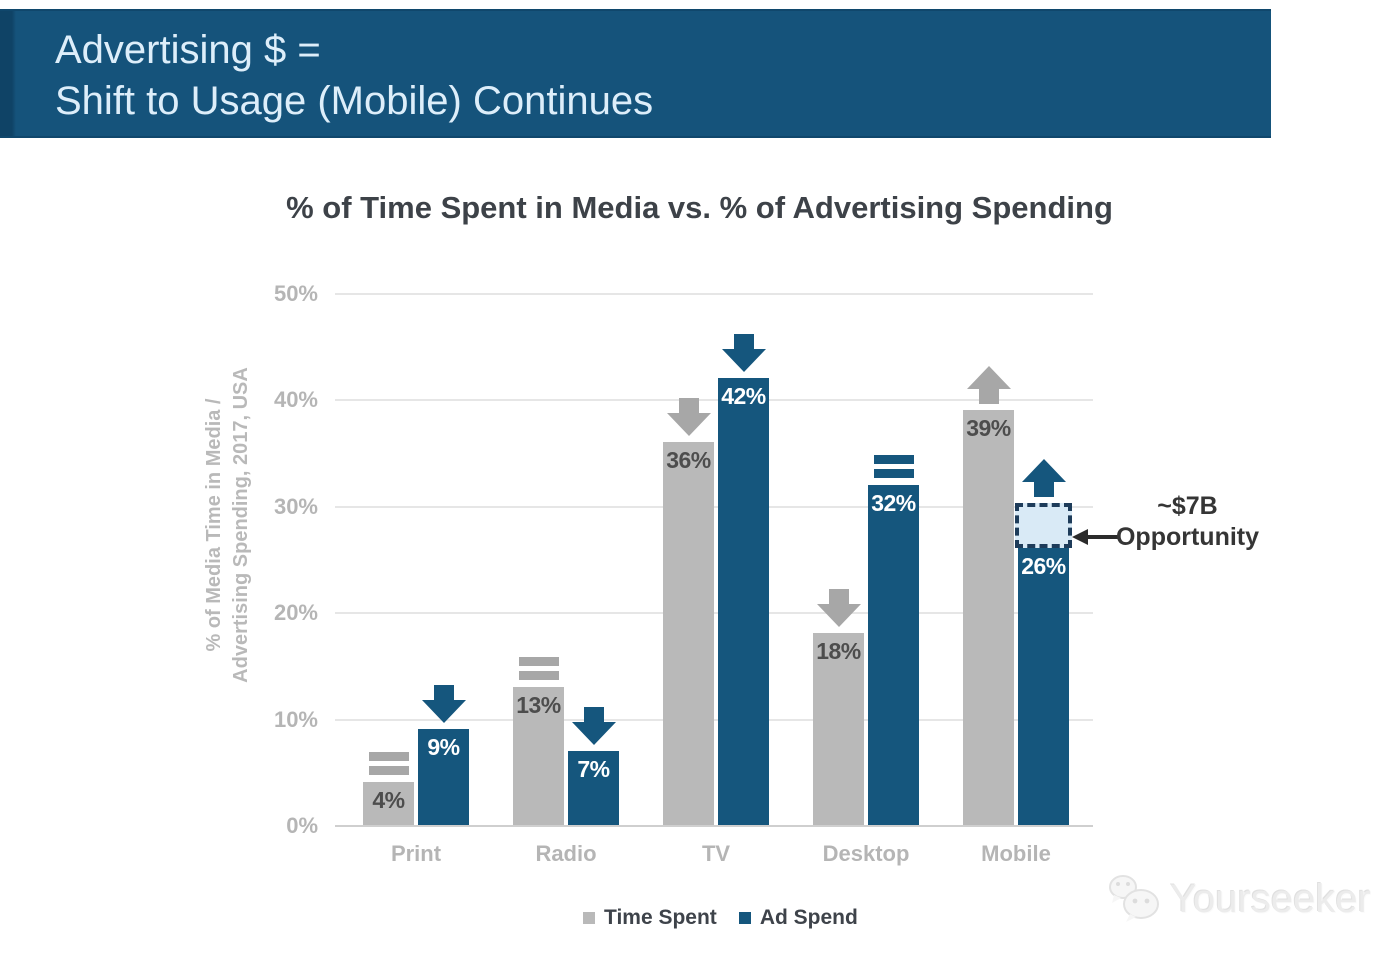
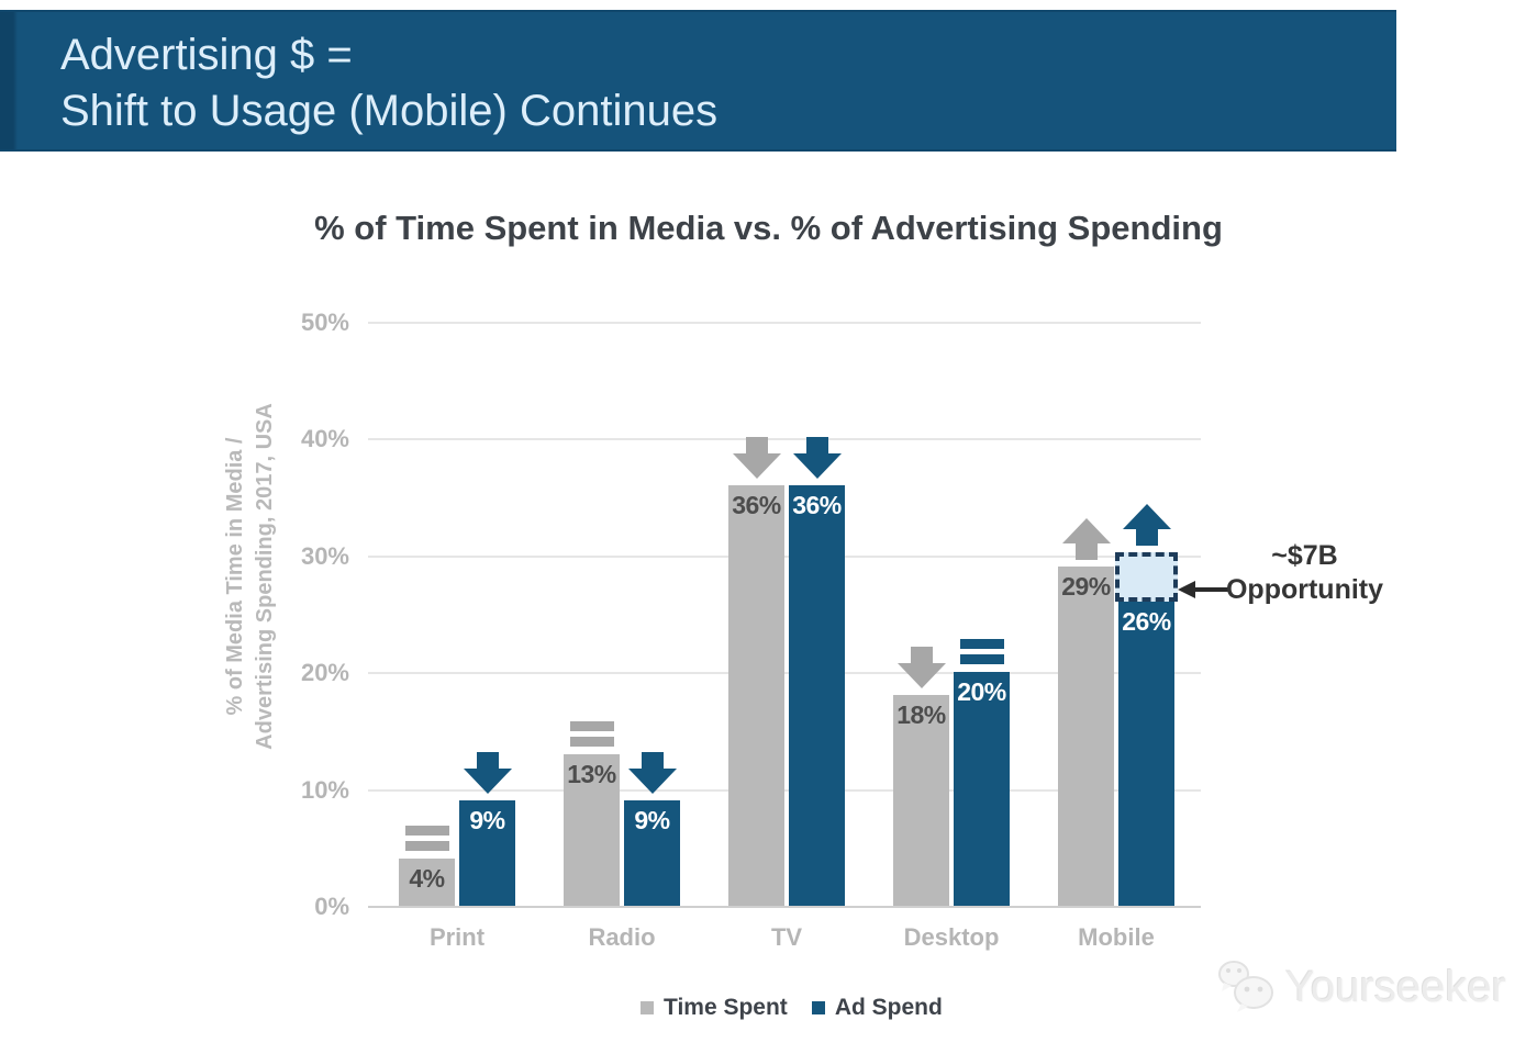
Ad Spend/Radio: 7% -> 9%
Ad Spend/TV: 42% -> 36%
Ad Spend/Desktop: 32% -> 20%
Time Spent/Mobile: 39% -> 29%
